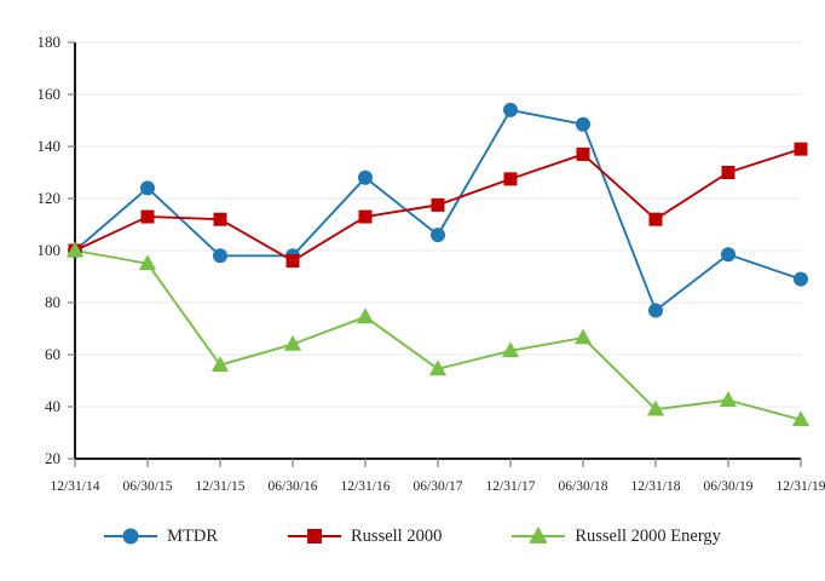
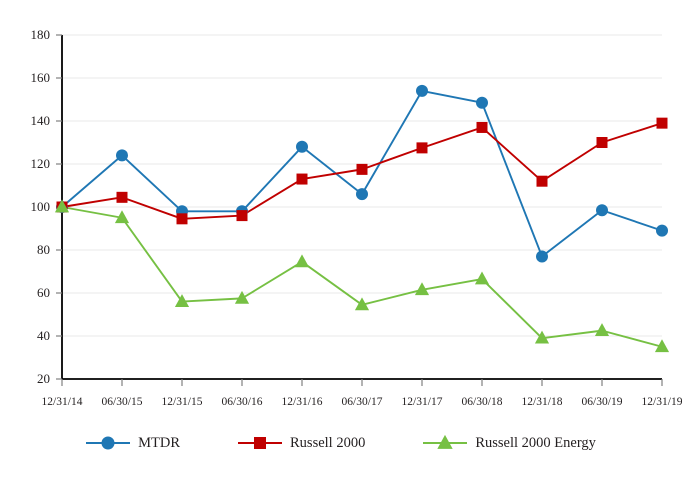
Russell 2000/06/30/15: 113 -> 104
Russell 2000/12/31/15: 112 -> 94
Russell 2000 Energy/06/30/16: 64 -> 58
